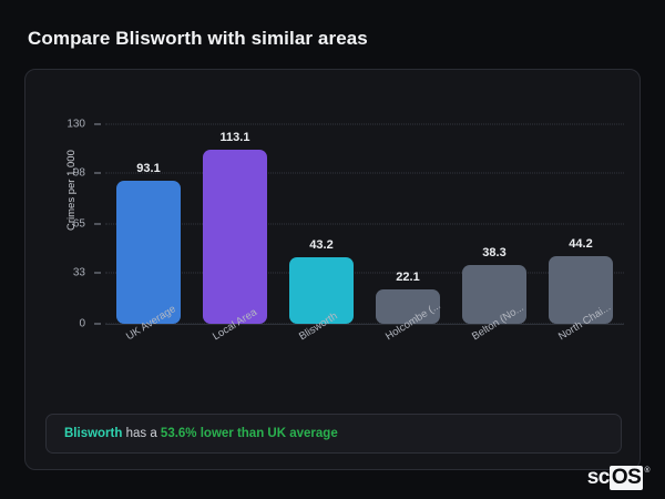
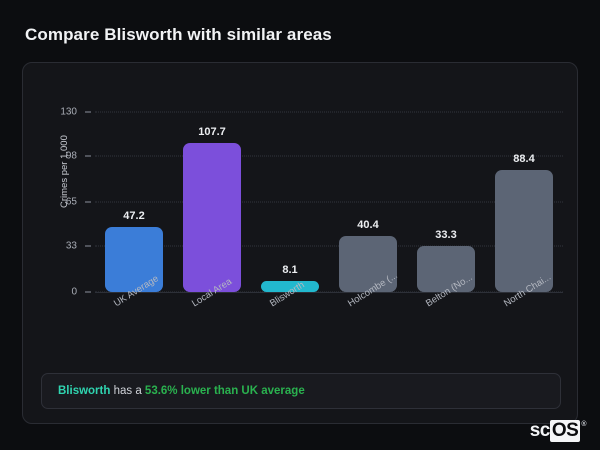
UK Average: 93.1 -> 47.2
Local Area: 113.1 -> 107.7
Blisworth: 43.2 -> 8.1
Holcombe (...: 22.1 -> 40.4
Belton (No...: 38.3 -> 33.3
North Chai...: 44.2 -> 88.4
